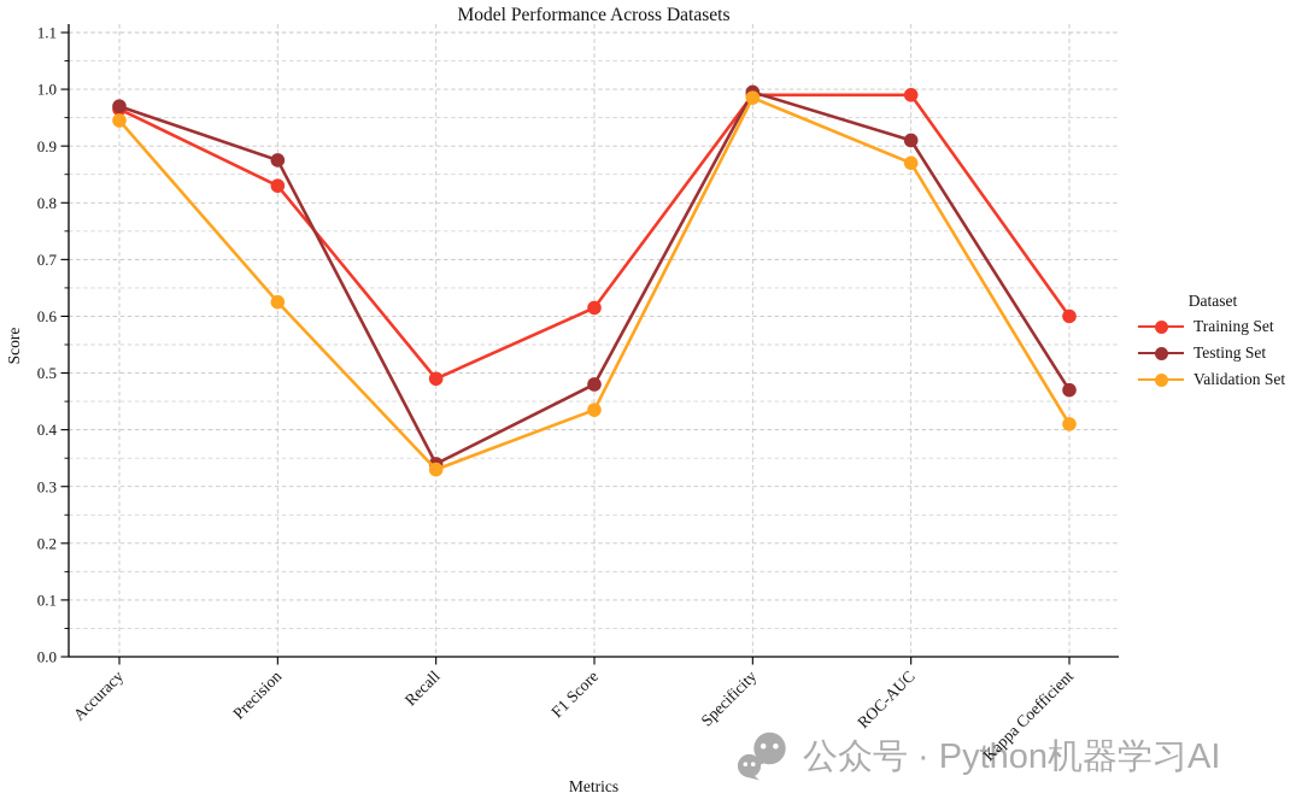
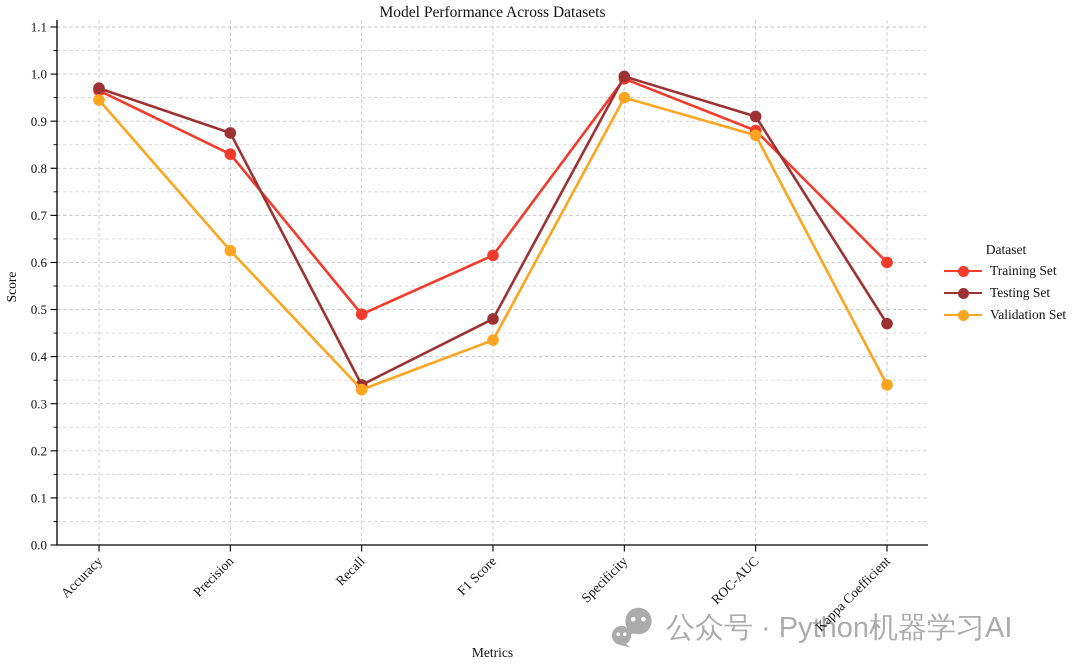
Validation Set/Specificity: 0.98 -> 0.95
Training Set/ROC-AUC: 0.99 -> 0.88
Validation Set/Kappa Coefficient: 0.41 -> 0.34
